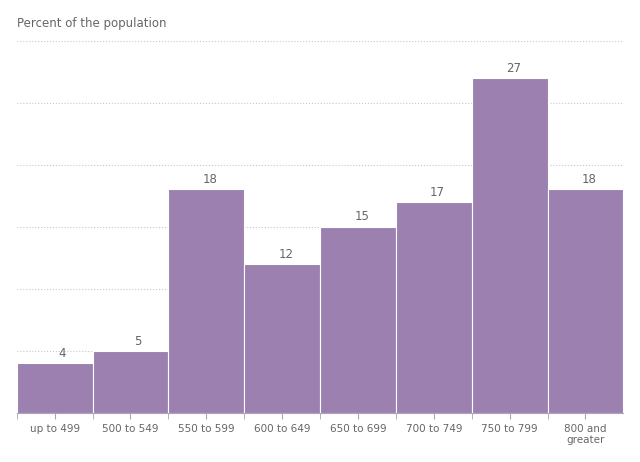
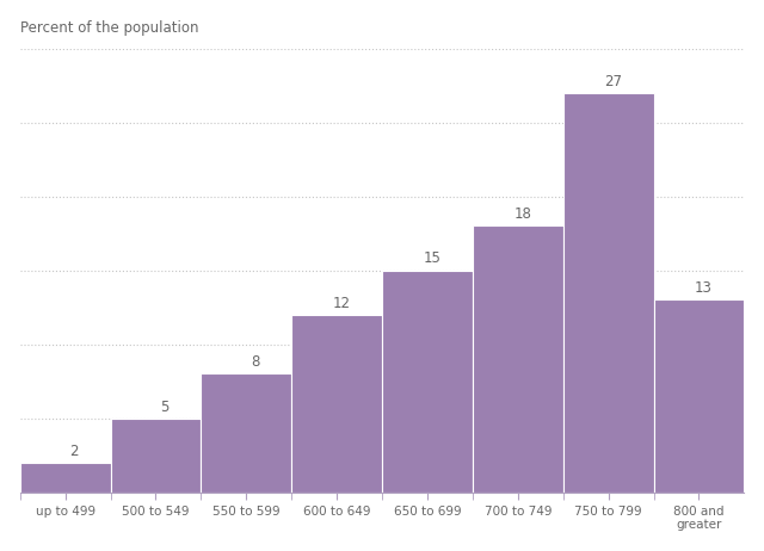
up to 499: 4 -> 2
550 to 599: 18 -> 8
700 to 749: 17 -> 18
800 and greater: 18 -> 13
